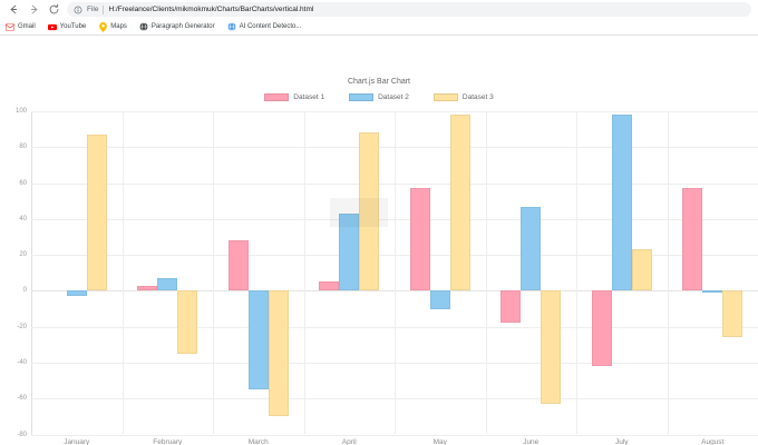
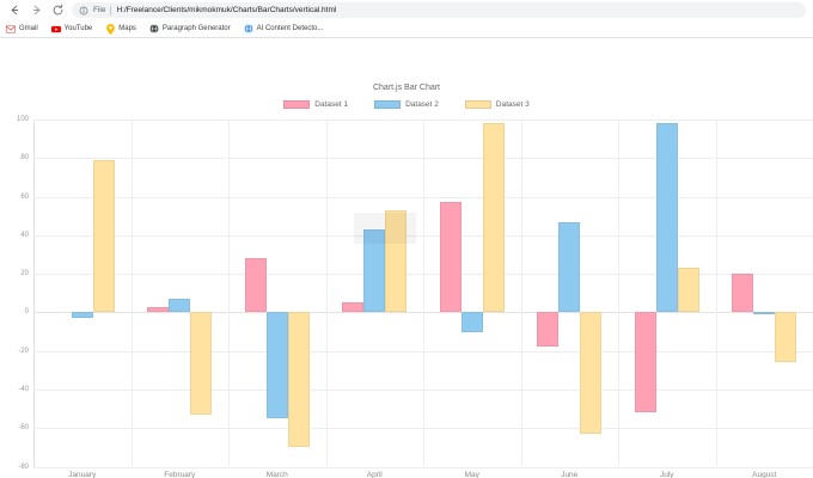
Dataset 3/January: 87 -> 79
Dataset 3/February: -35 -> -53
Dataset 3/April: 88 -> 53
Dataset 1/July: -42 -> -52
Dataset 1/August: 57 -> 20
